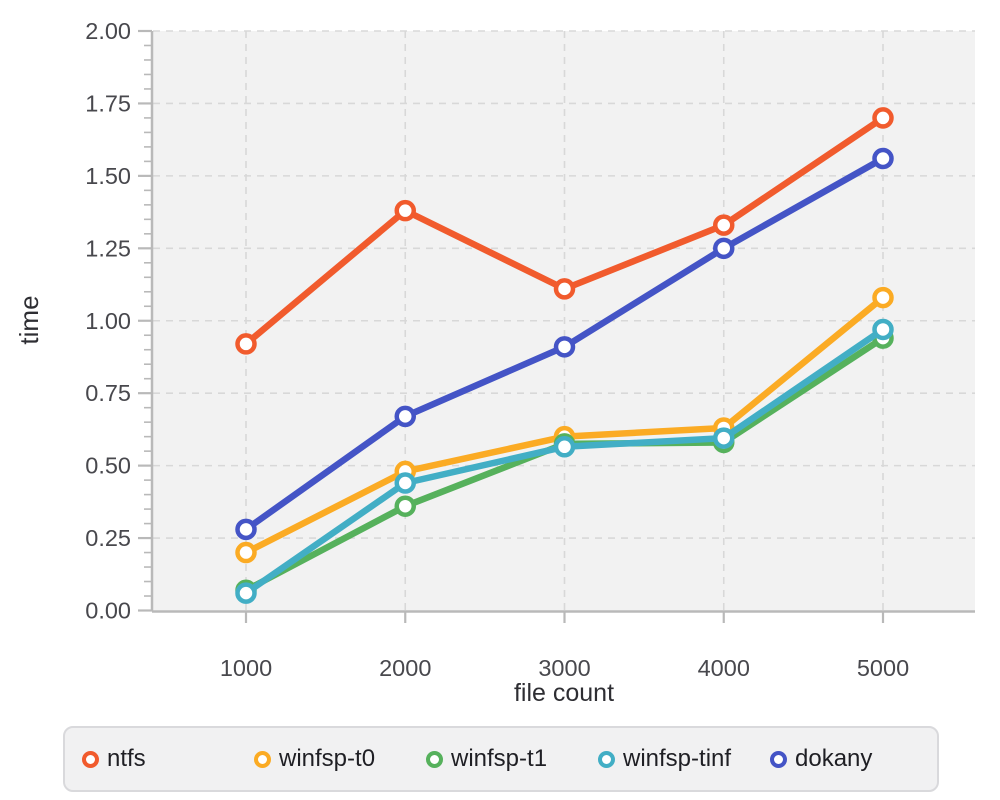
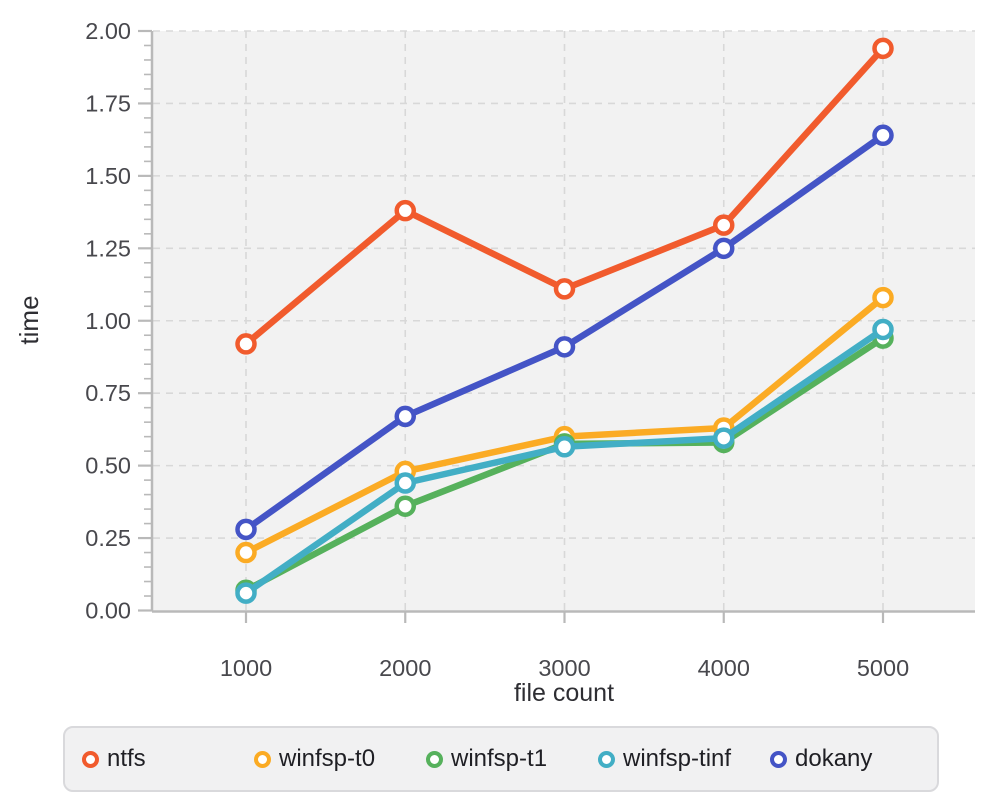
ntfs/5000: 1.70 -> 1.94
dokany/5000: 1.56 -> 1.64
